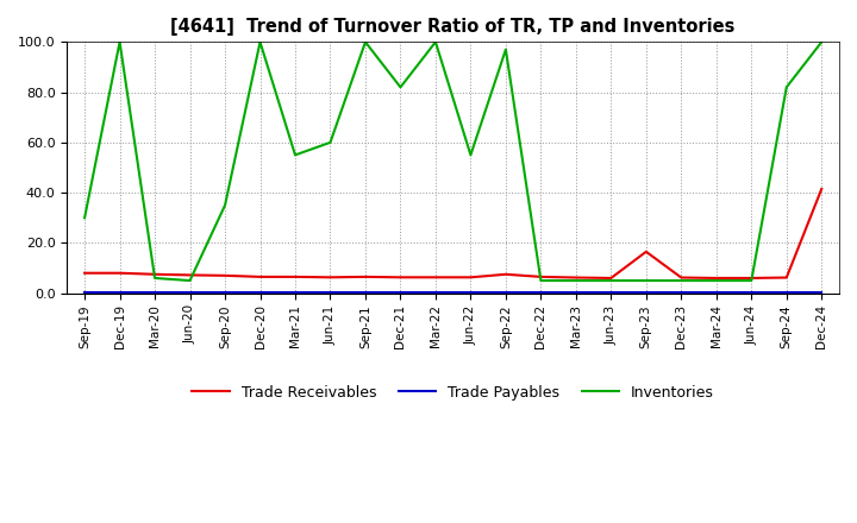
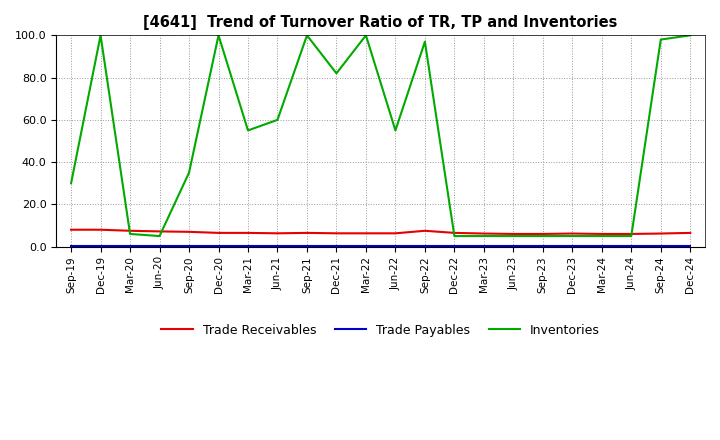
Trade Receivables/Sep-23: 16.5 -> 6.0
Inventories/Sep-24: 82 -> 98
Trade Receivables/Dec-24: 41.5 -> 6.5
